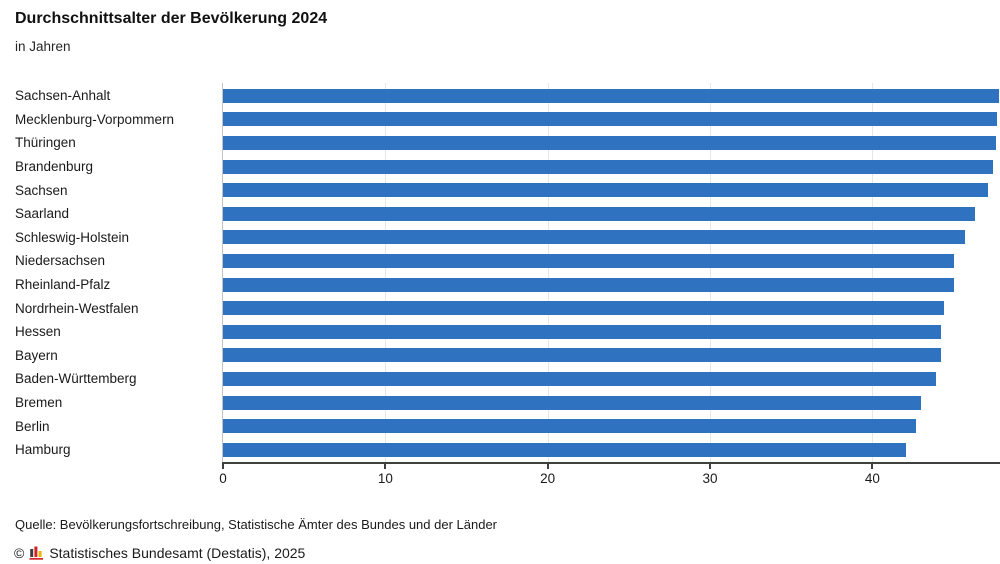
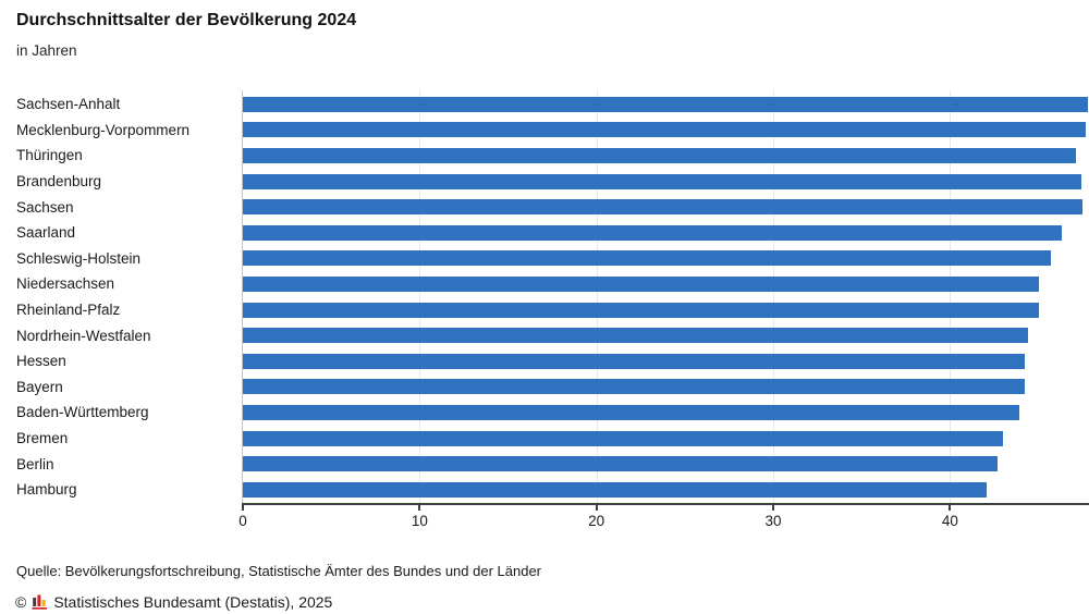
Thüringen: 47.6 -> 47.1
Sachsen: 47.1 -> 47.5
